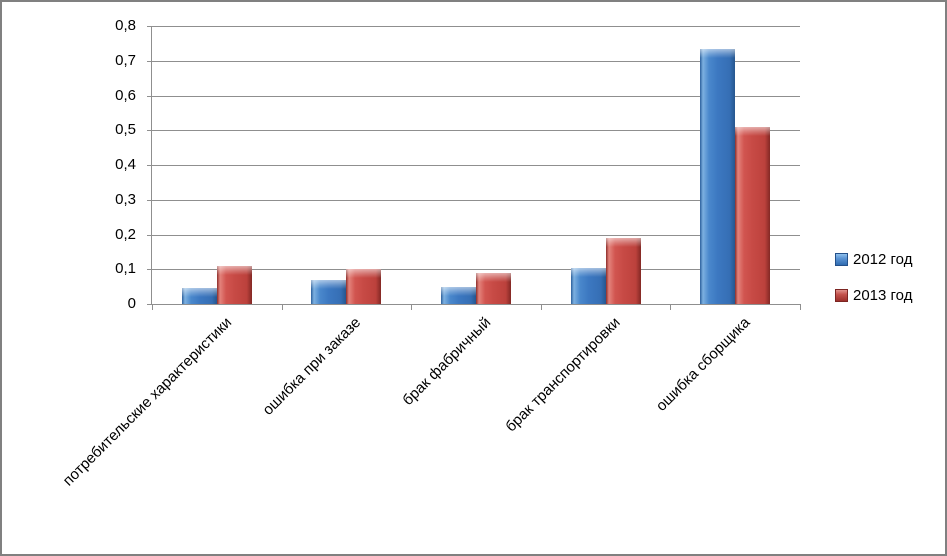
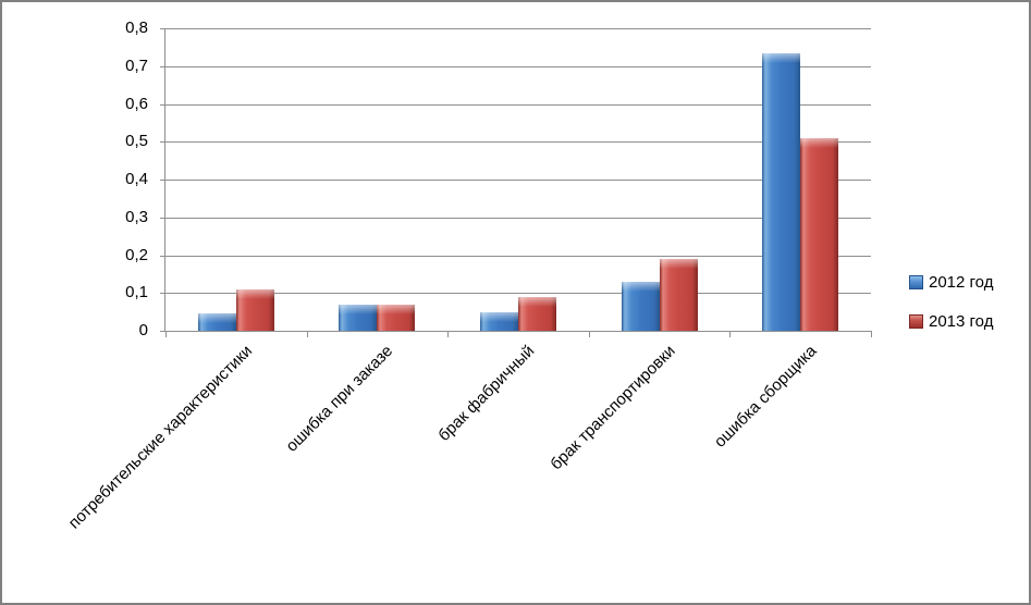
2013 год/ошибка при заказе: 0,10 -> 0,07
2012 год/брак транспортировки: 0,10 -> 0,13
